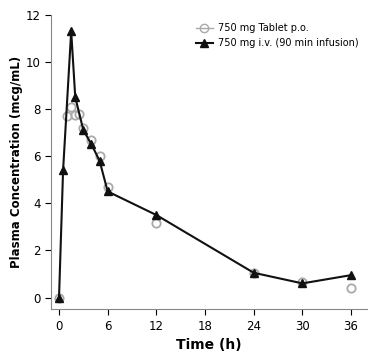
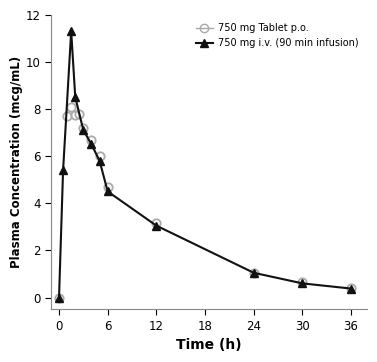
750 mg i.v. (90 min infusion)/12: 3.50 -> 3.05
750 mg i.v. (90 min infusion)/36: 0.95 -> 0.38
